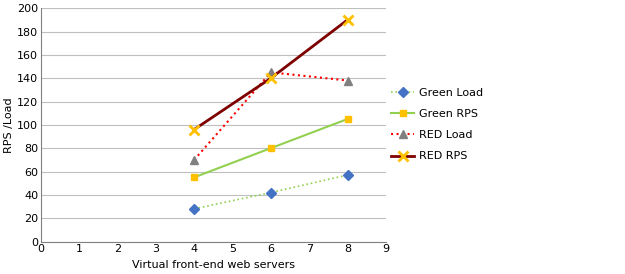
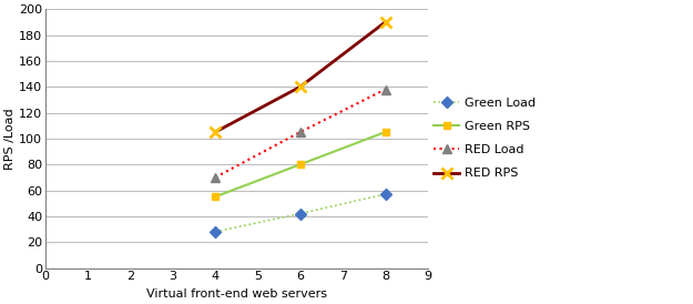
RED RPS/4: 96 -> 105
RED Load/6: 145 -> 105
